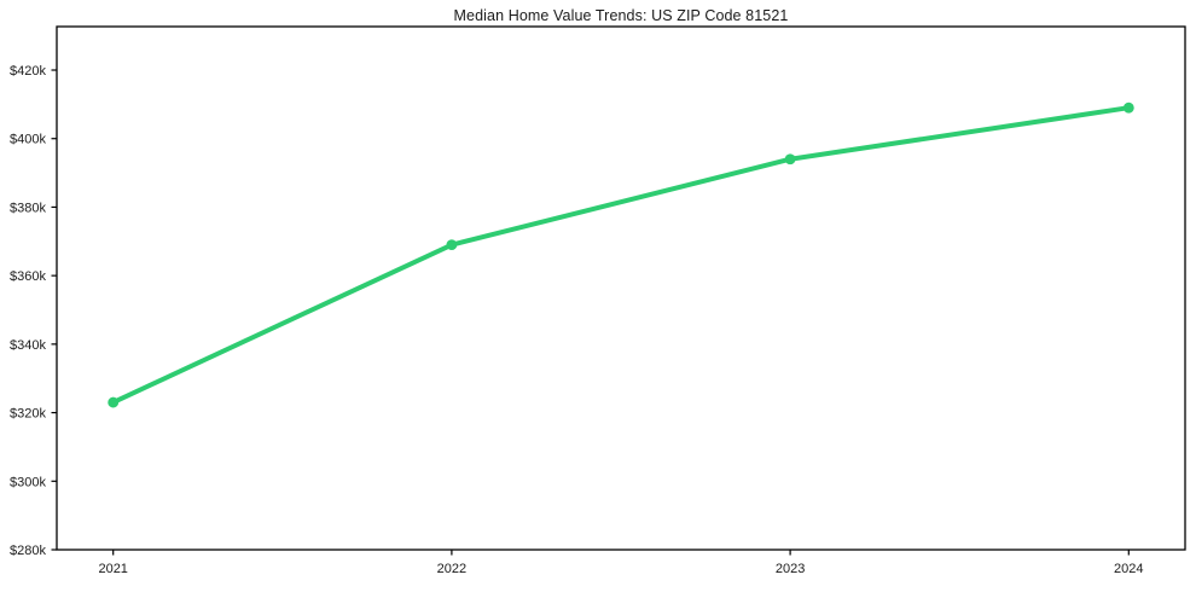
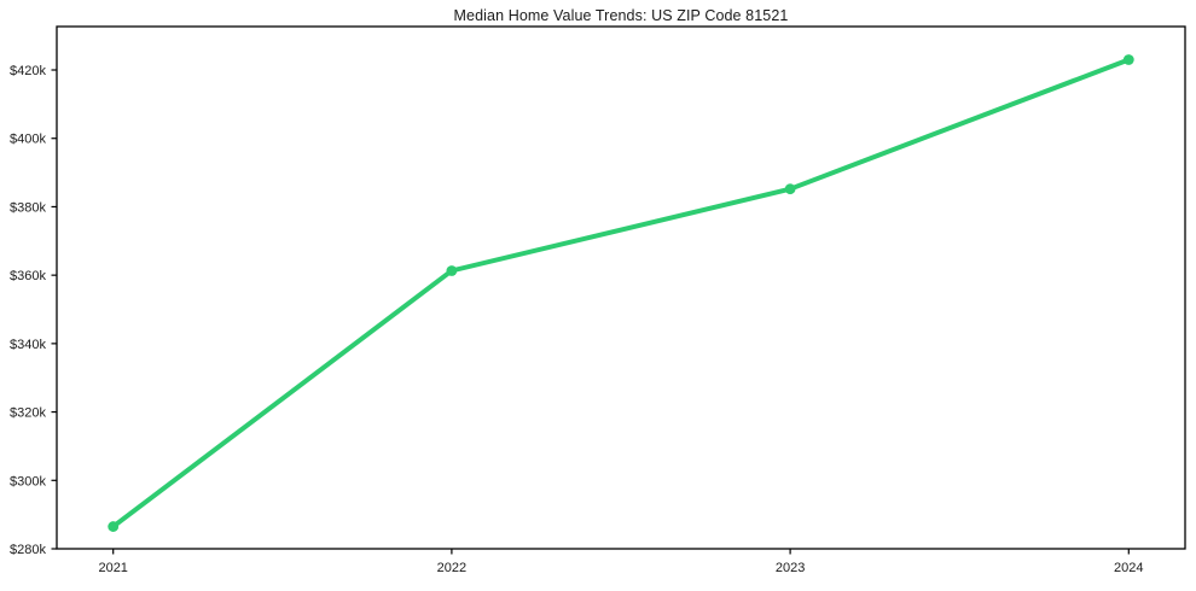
2021: $323k -> $286k
2022: $369k -> $361k
2023: $394k -> $385k
2024: $409k -> $423k
